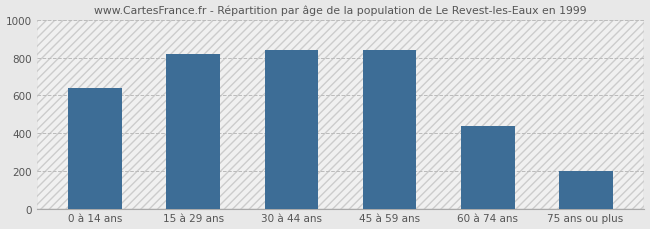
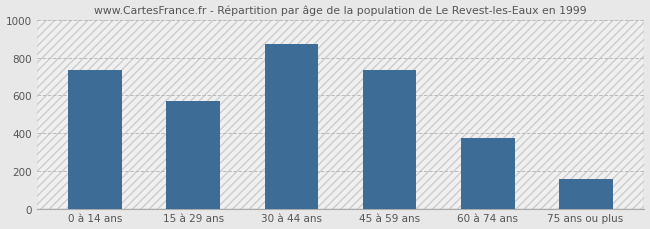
0 à 14 ans: 640 -> 730
15 à 29 ans: 820 -> 570
30 à 44 ans: 840 -> 880
45 à 59 ans: 840 -> 740
60 à 74 ans: 440 -> 380
75 ans ou plus: 200 -> 160
